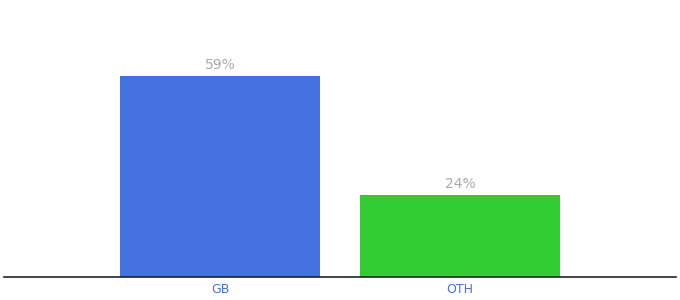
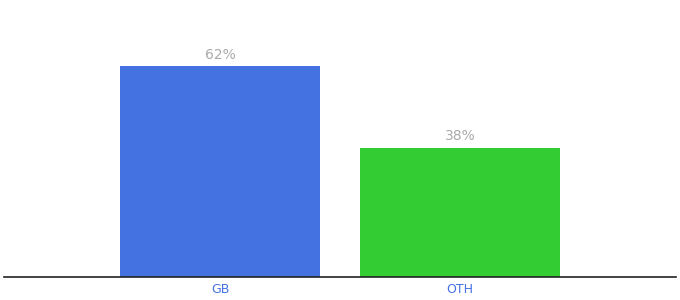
GB: 59% -> 62%
OTH: 24% -> 38%
